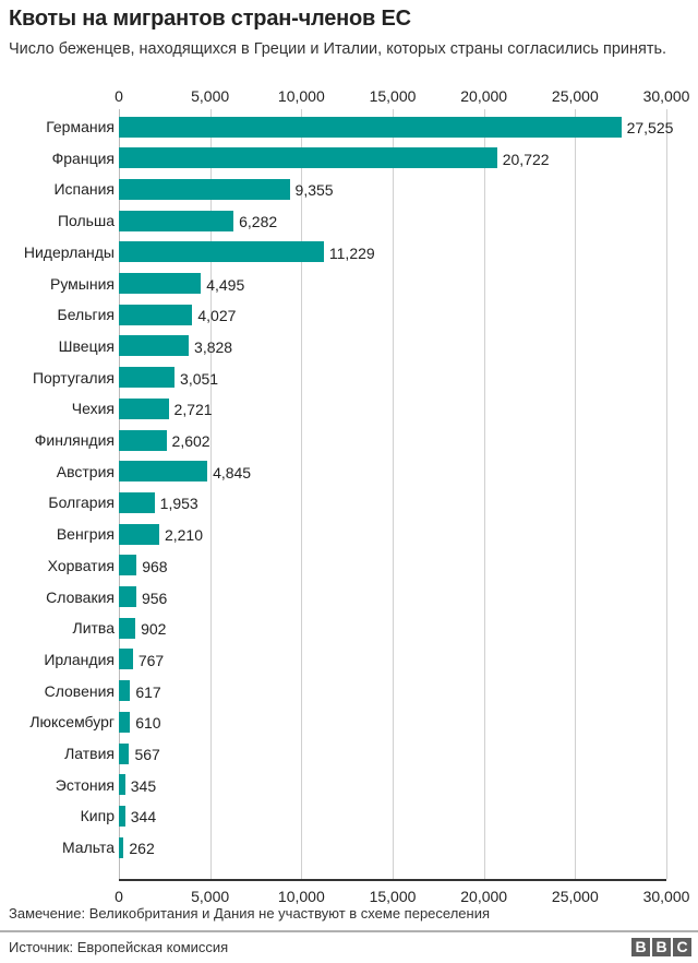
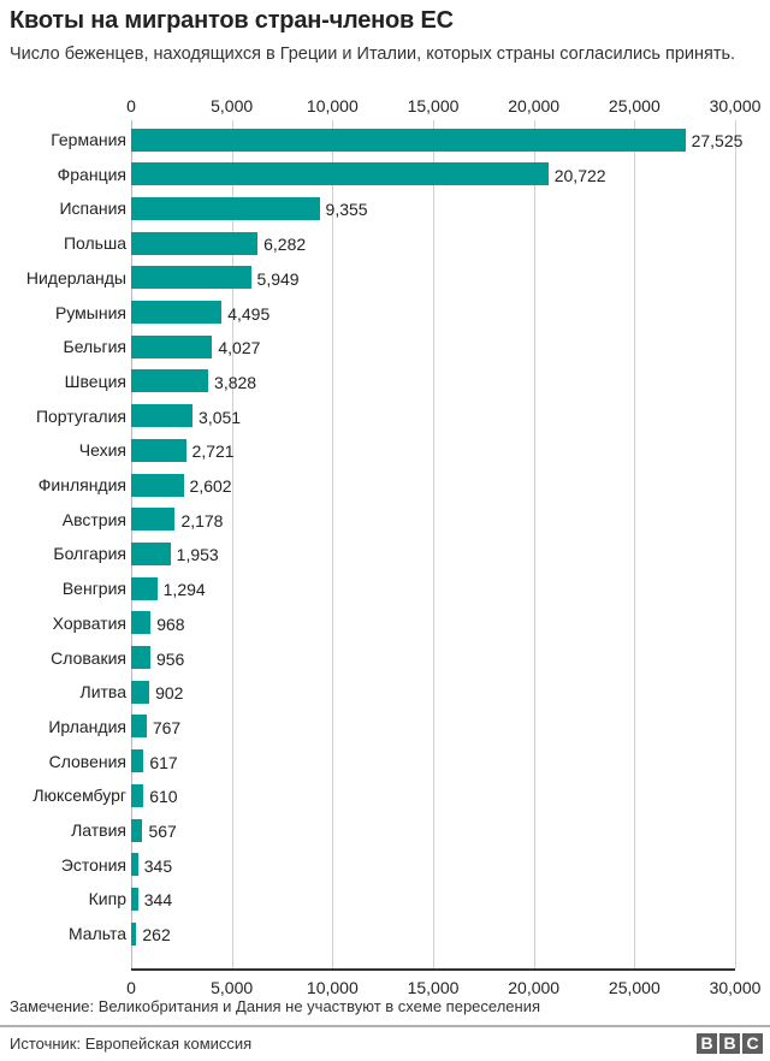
Нидерланды: 11,229 -> 5,949
Австрия: 4,845 -> 2,178
Венгрия: 2,210 -> 1,294
